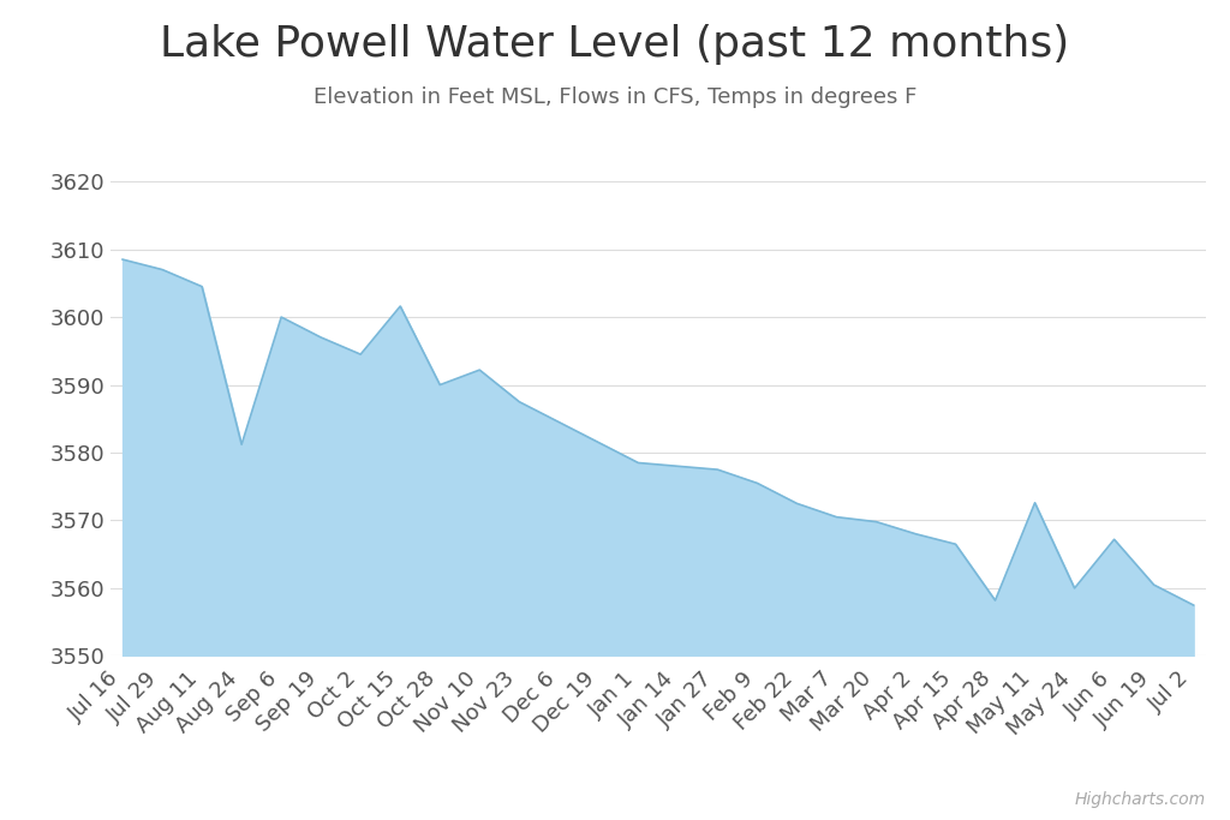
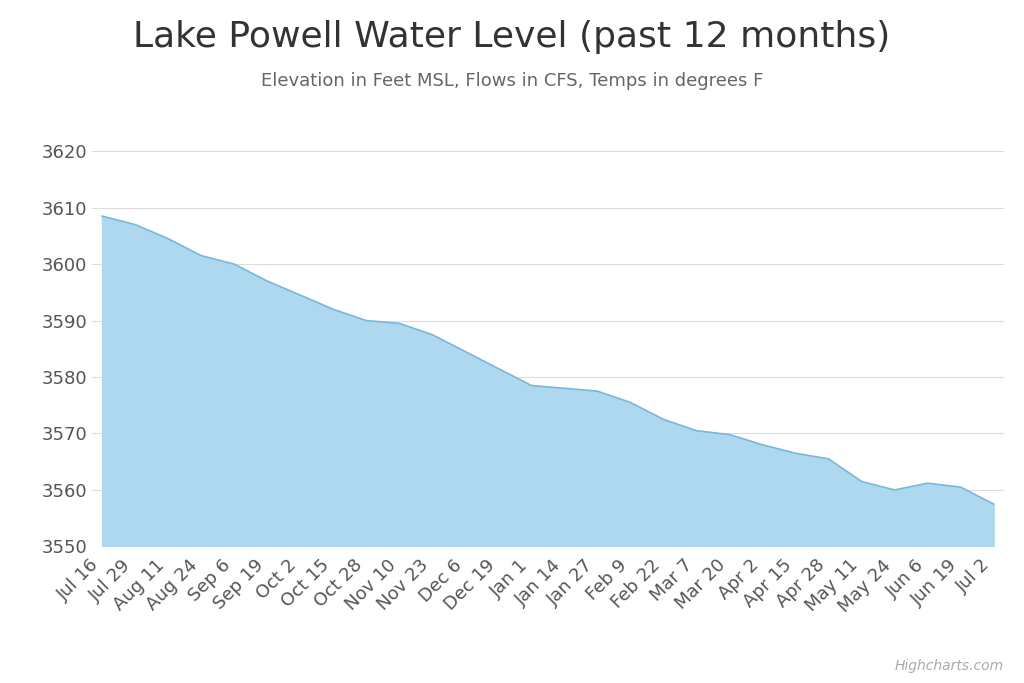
Aug 24: 3581.2 -> 3601.5
Oct 15: 3601.6 -> 3592.0
Nov 10: 3592.2 -> 3589.5
Apr 28: 3558.2 -> 3565.5
May 11: 3572.6 -> 3561.5
Jun 6: 3567.2 -> 3561.2
